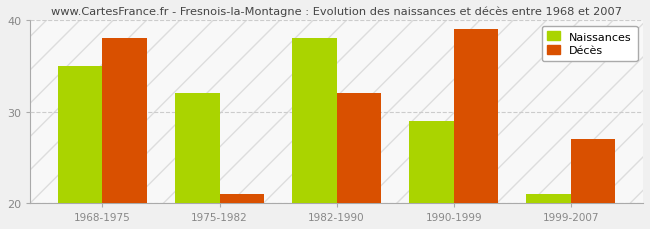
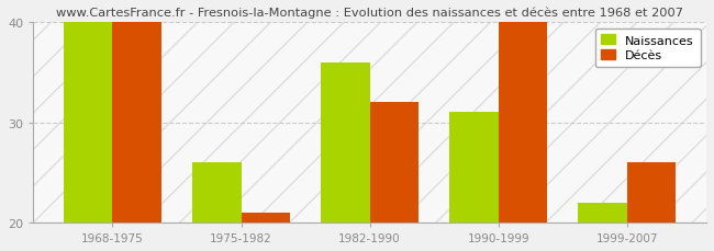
Naissances/1968-1975: 35 -> 40
Décès/1968-1975: 38 -> 40
Naissances/1975-1982: 32 -> 26
Naissances/1982-1990: 38 -> 36
Naissances/1990-1999: 29 -> 31
Décès/1990-1999: 39 -> 40
Naissances/1999-2007: 21 -> 22
Décès/1999-2007: 27 -> 26
